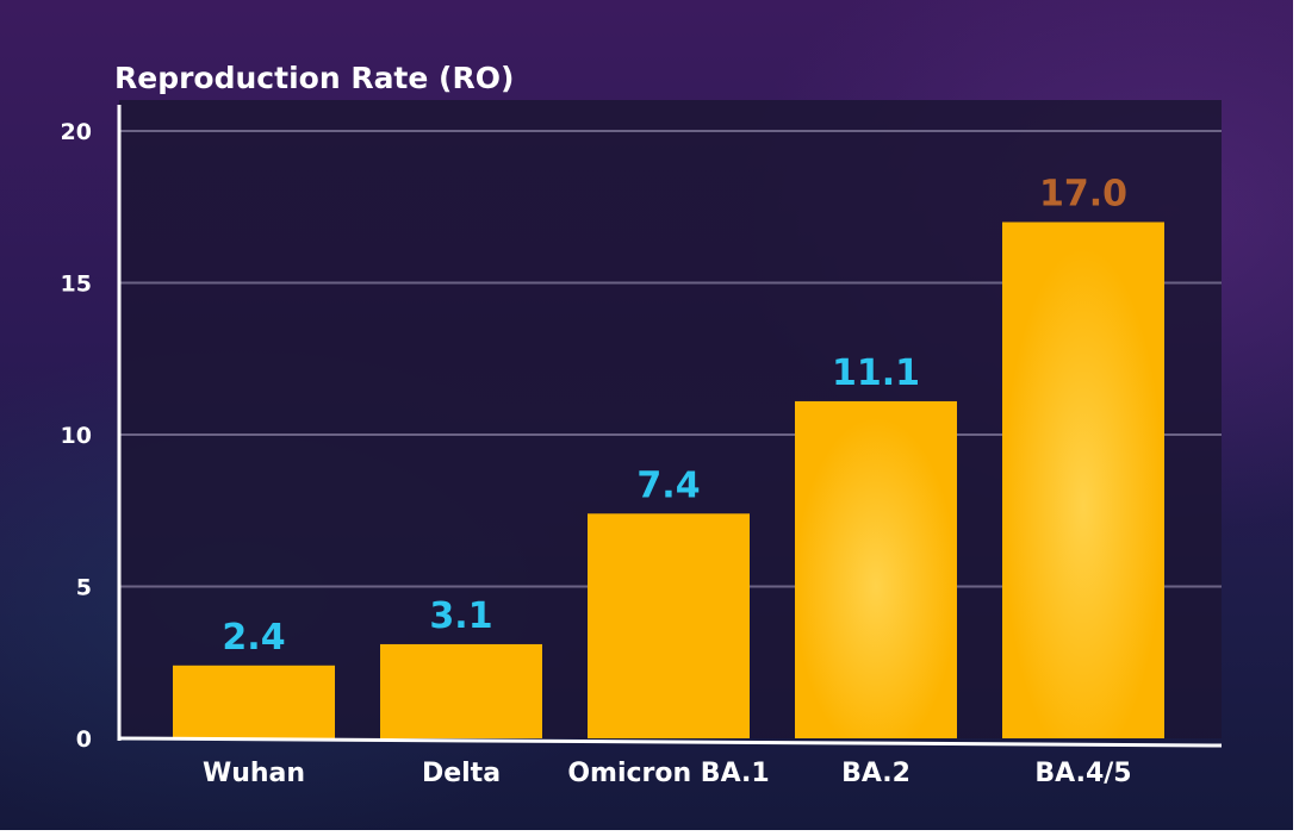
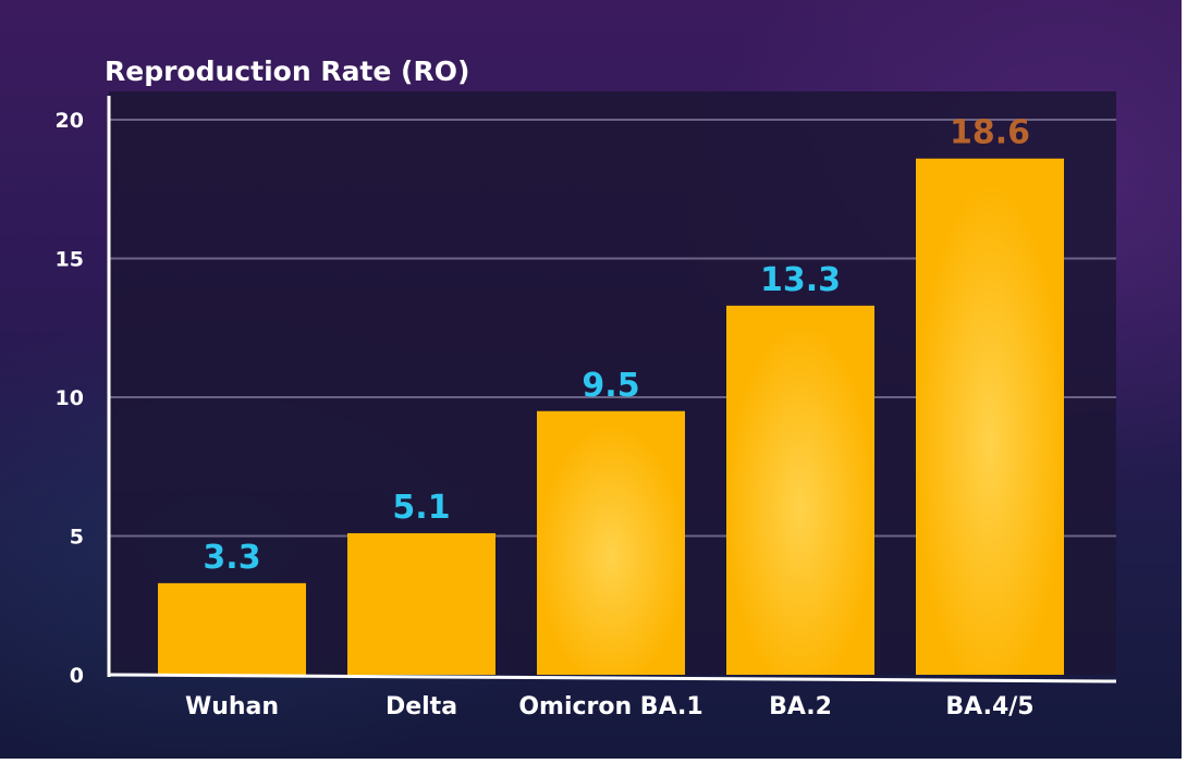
Wuhan: 2.4 -> 3.3
Delta: 3.1 -> 5.1
Omicron BA.1: 7.4 -> 9.5
BA.2: 11.1 -> 13.3
BA.4/5: 17.0 -> 18.6
